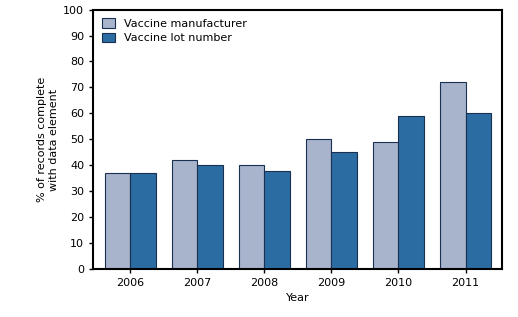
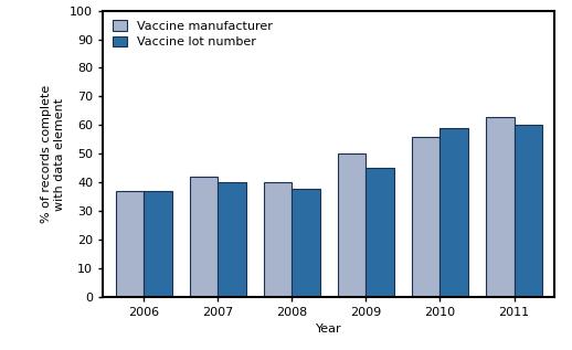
Vaccine manufacturer/2010: 49 -> 56
Vaccine manufacturer/2011: 72 -> 63
